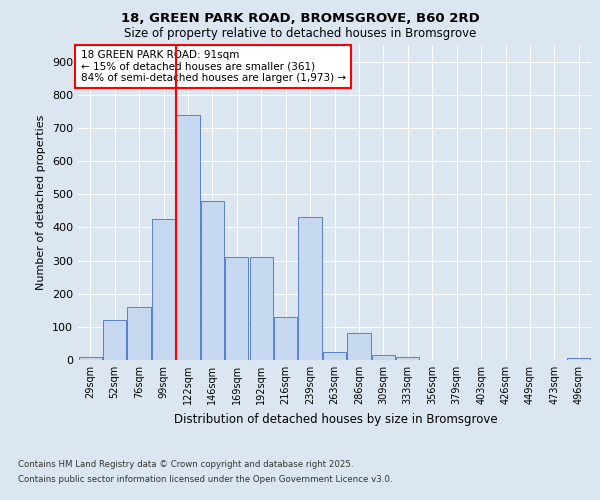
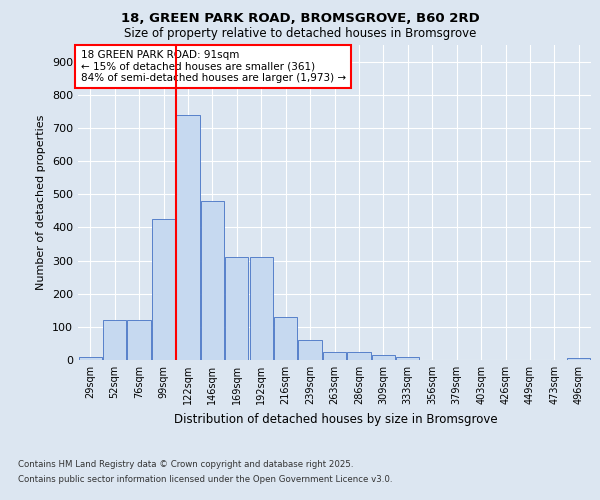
76sqm: 160 -> 120
239sqm: 430 -> 60
286sqm: 80 -> 25
